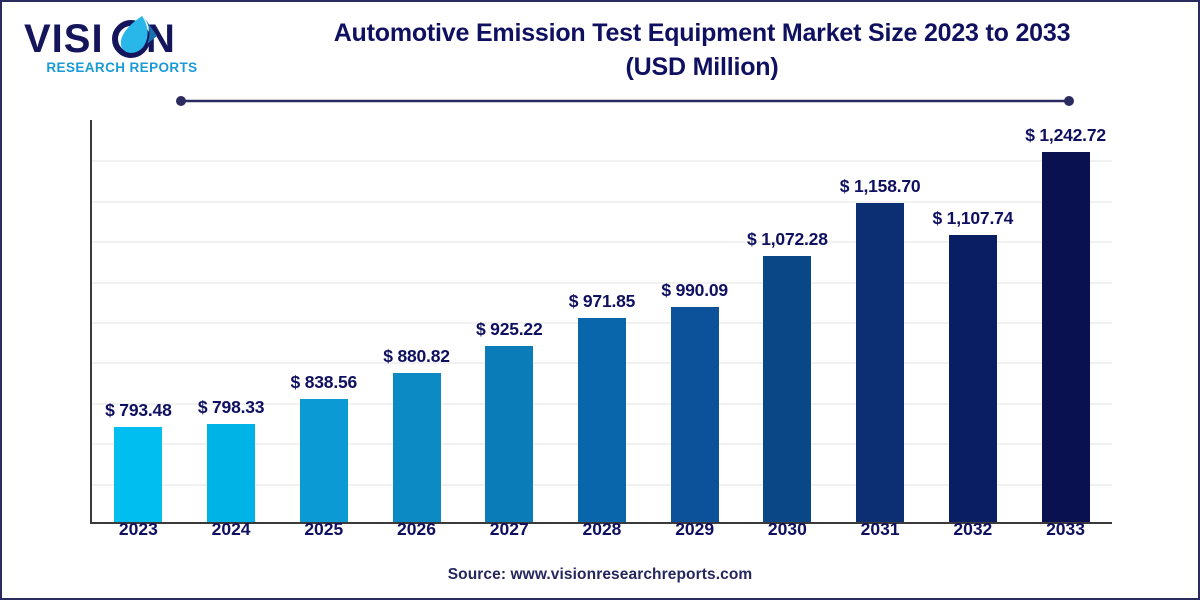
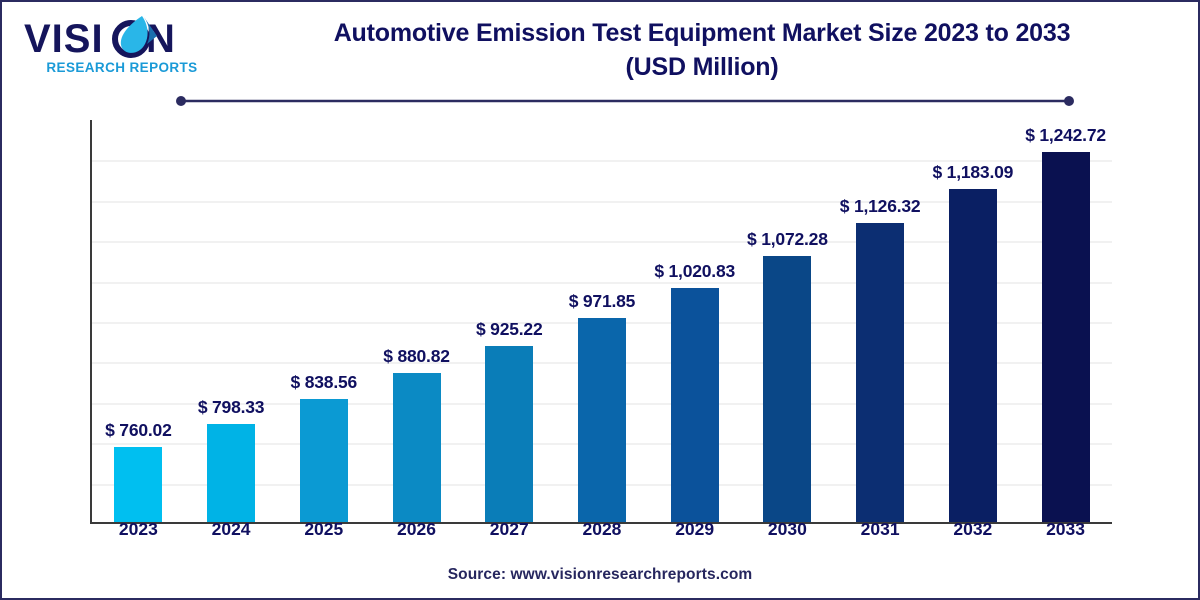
2023: 793.48 -> 760.02
2029: 990.09 -> 1,020.83
2031: 1,158.70 -> 1,126.32
2032: 1,107.74 -> 1,183.09
